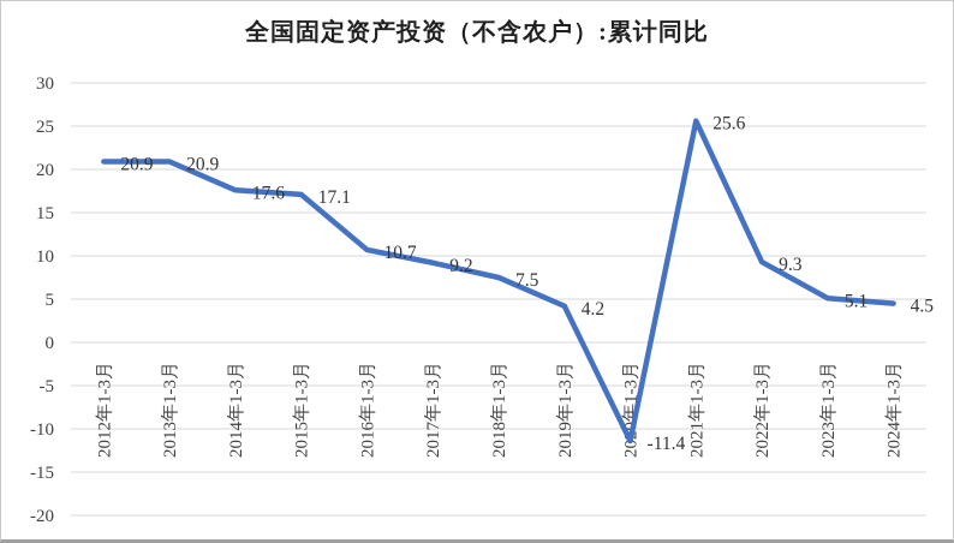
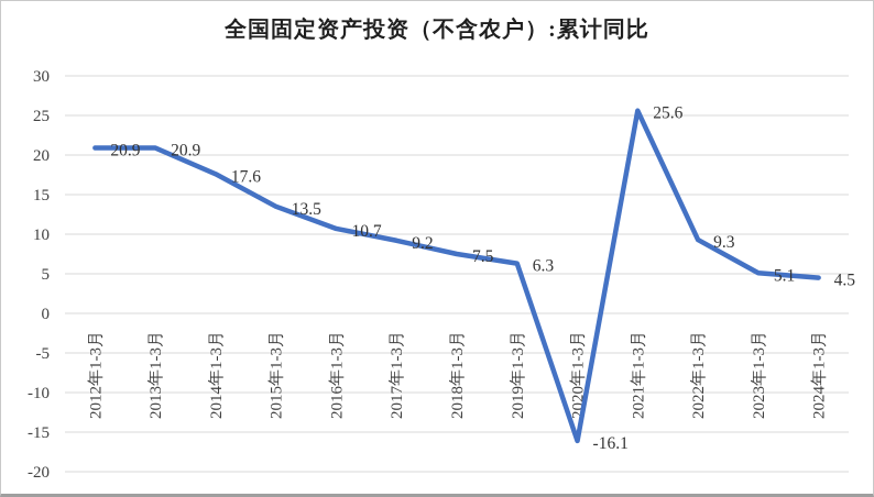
2015年1-3月: 17.1 -> 13.5
2019年1-3月: 4.2 -> 6.3
2020年1-3月: -11.4 -> -16.1
